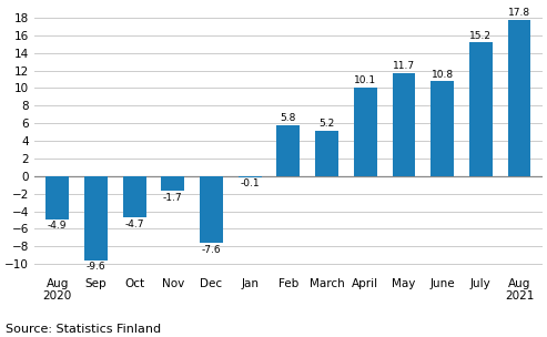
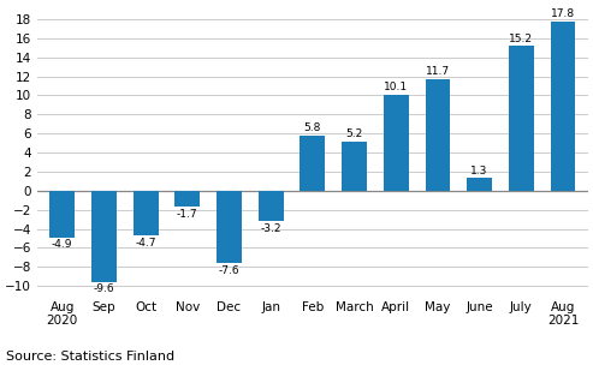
Jan: -0.1 -> -3.2
June: 10.8 -> 1.3
